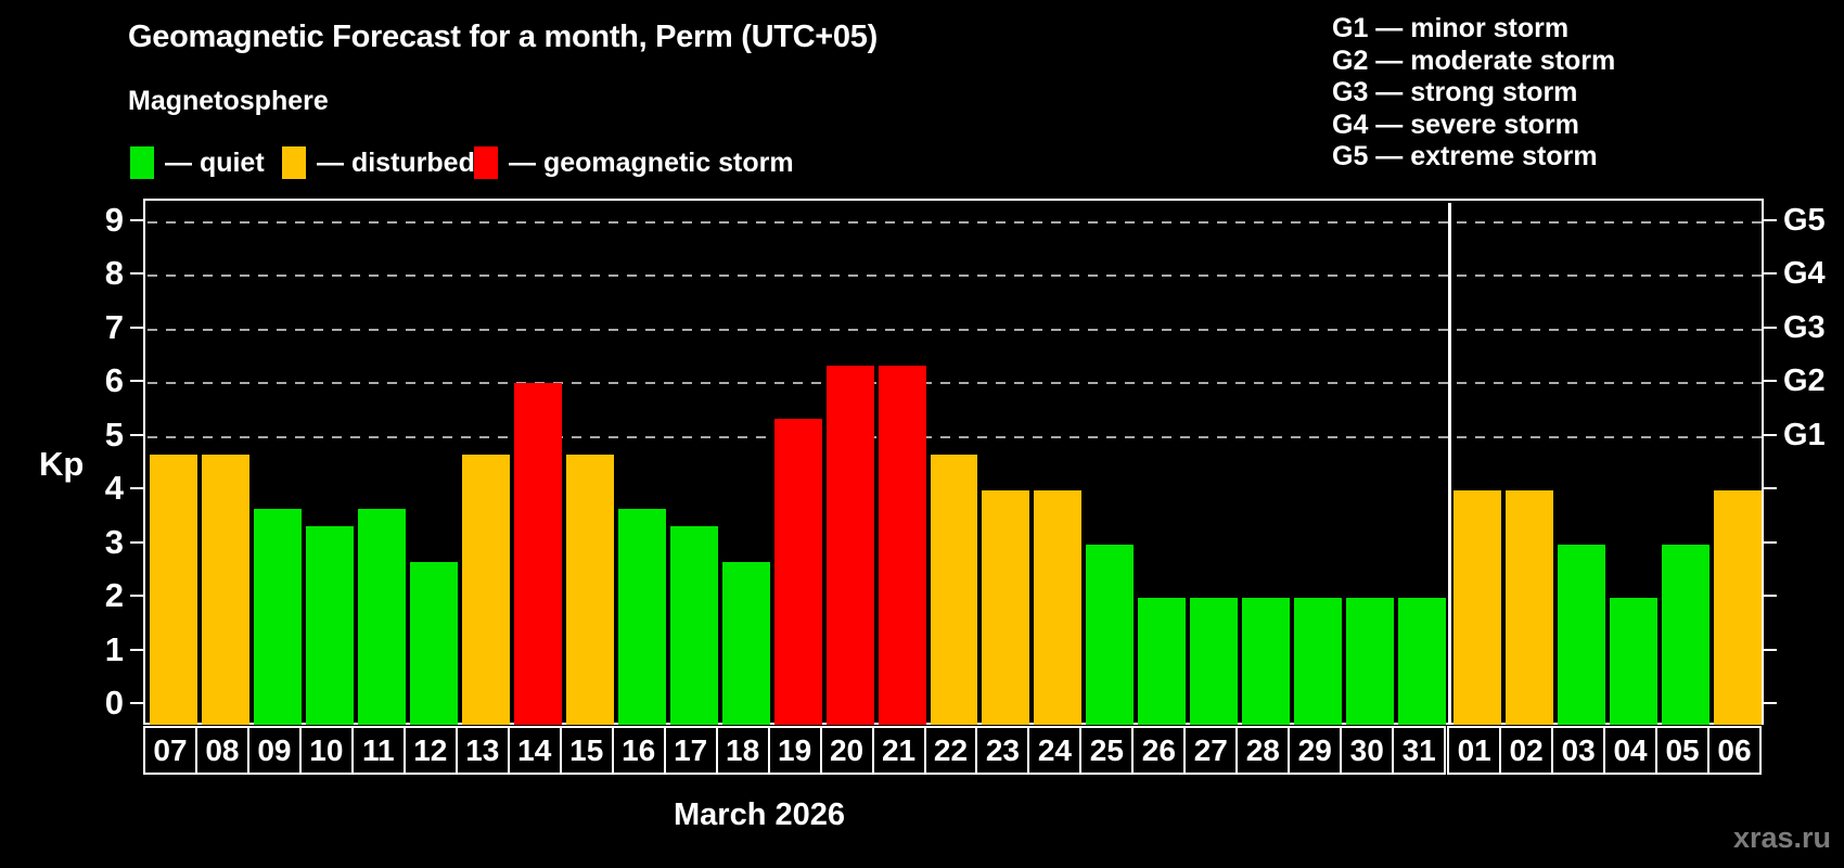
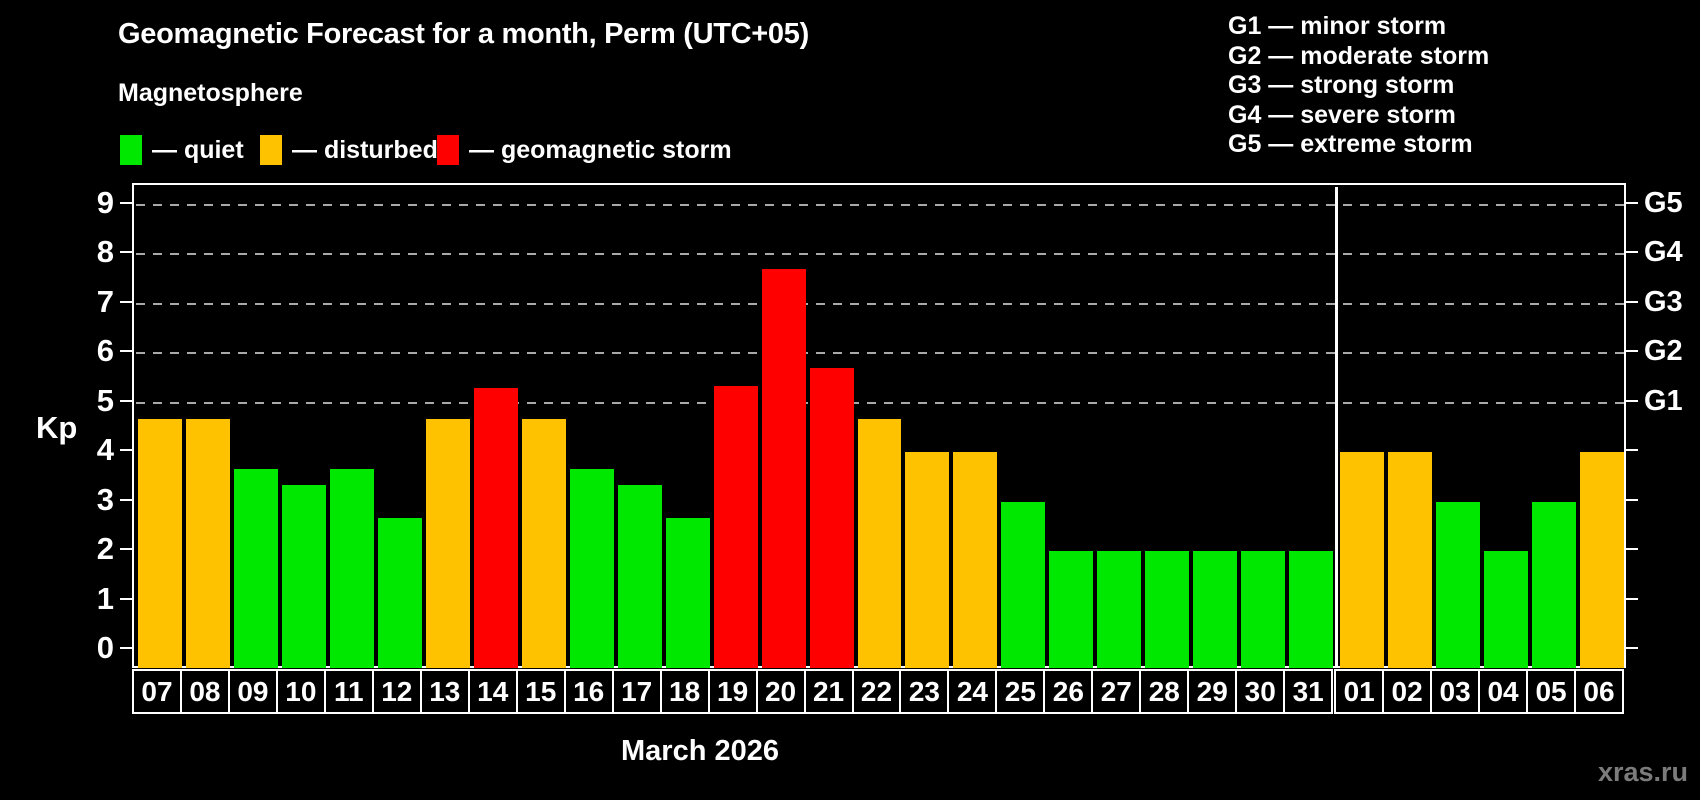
14: 6.0 -> 5.3
20: 6.3 -> 7.7
21: 6.3 -> 5.7
